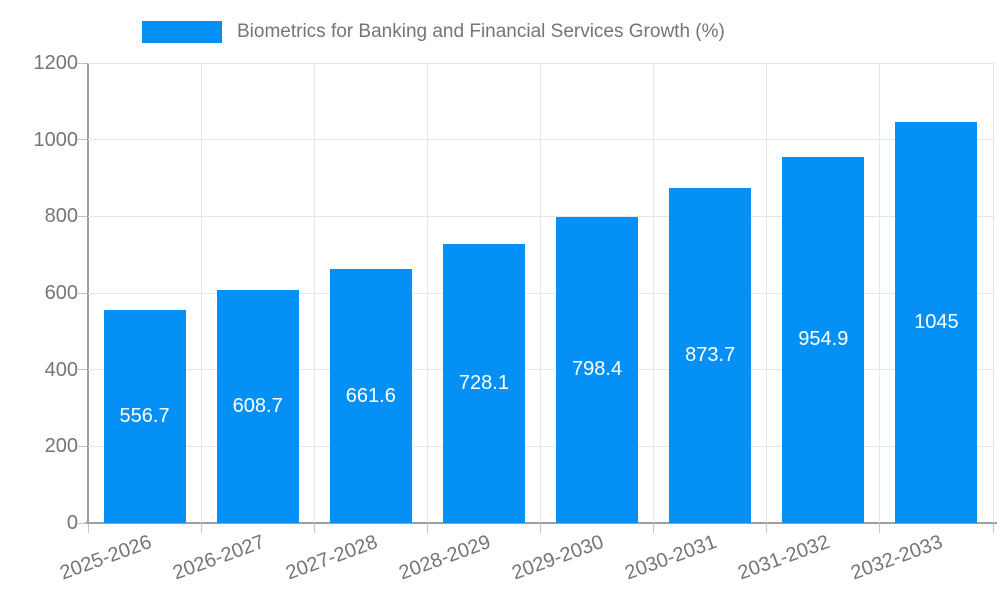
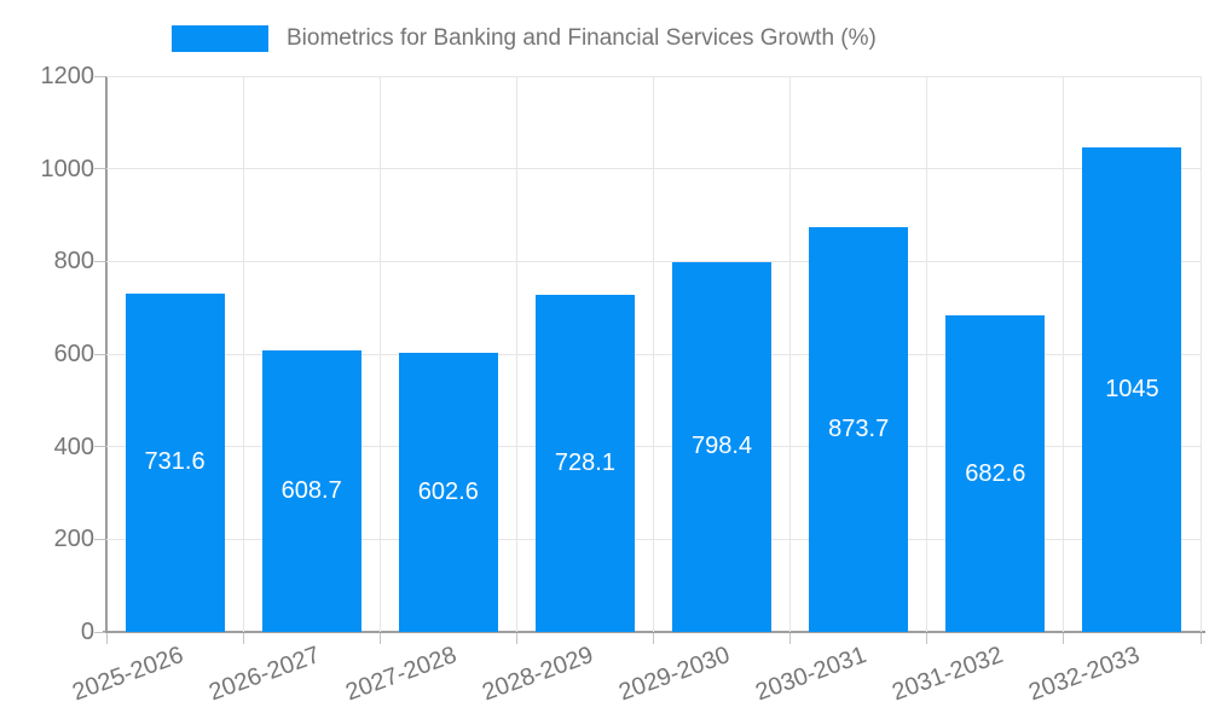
2025-2026: 556.7 -> 731.6
2027-2028: 661.6 -> 602.6
2031-2032: 954.9 -> 682.6
